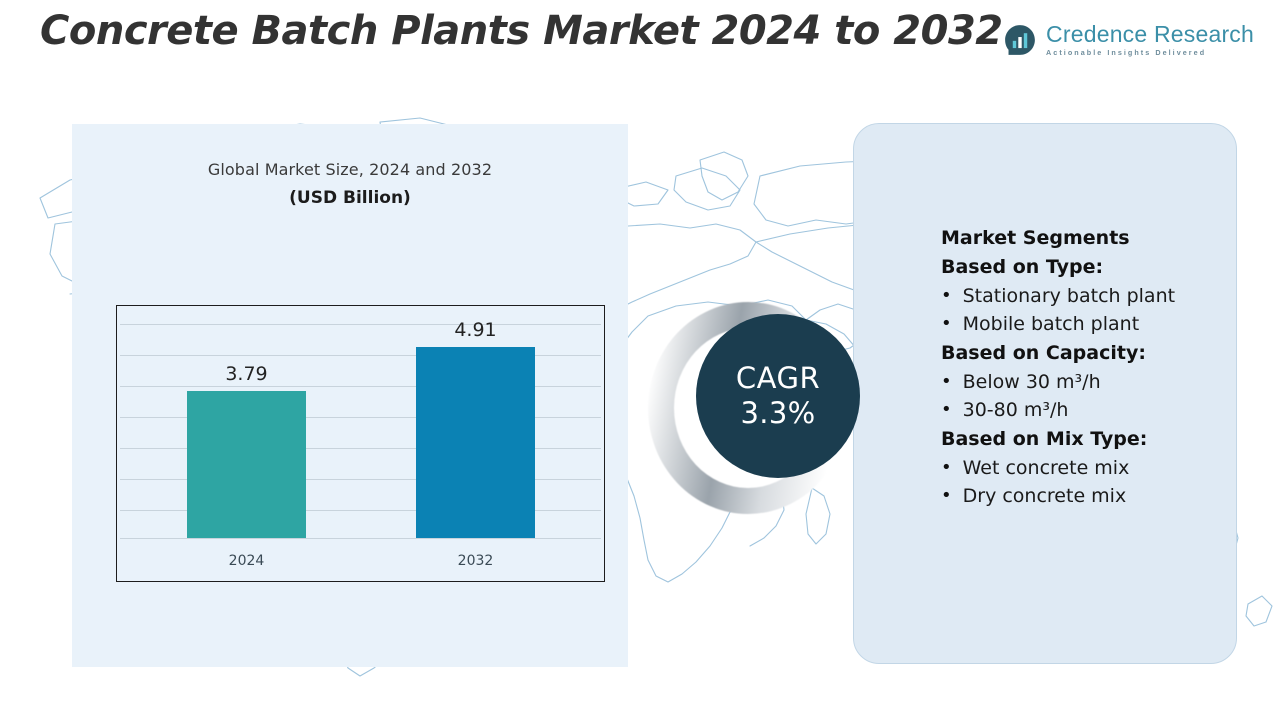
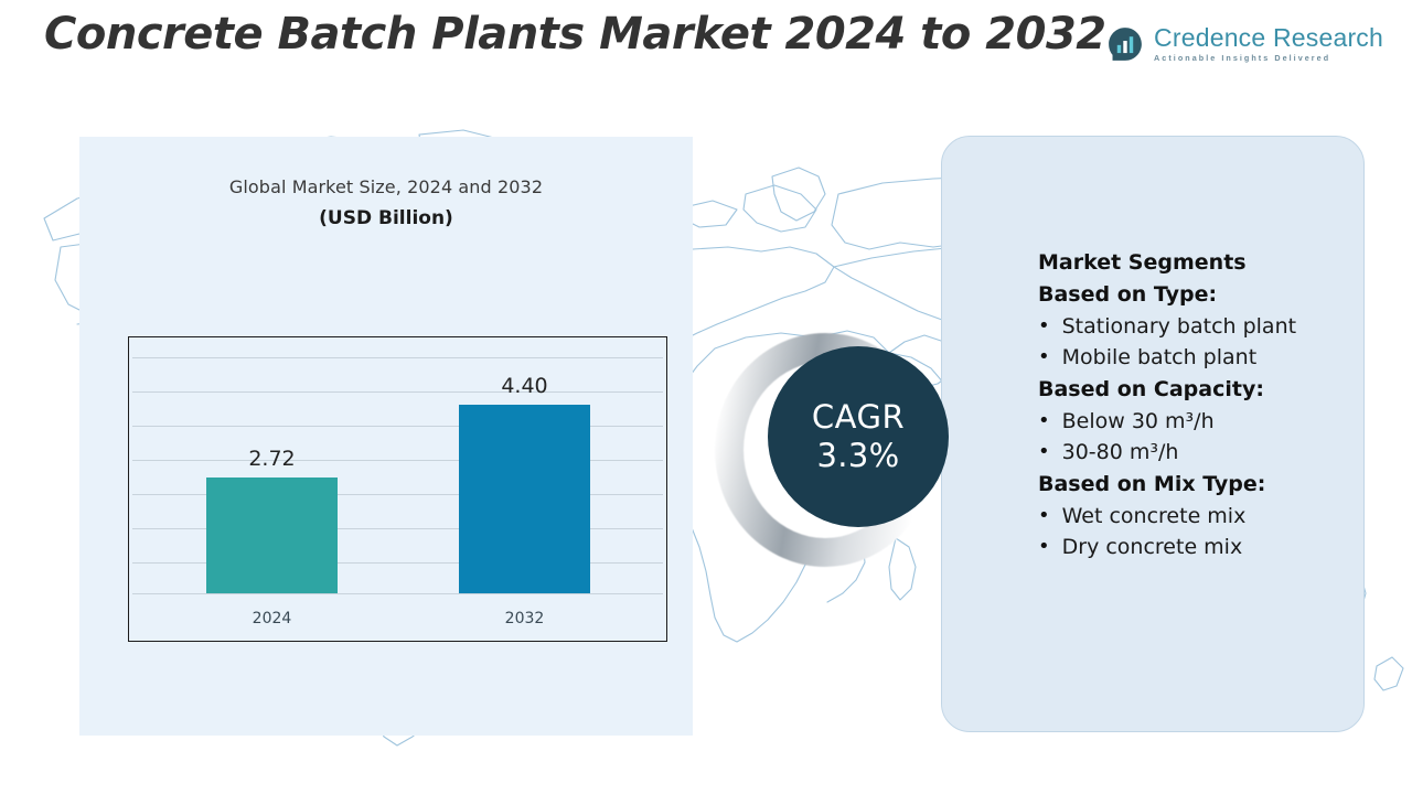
2024: 3.79 -> 2.72
2032: 4.91 -> 4.40
